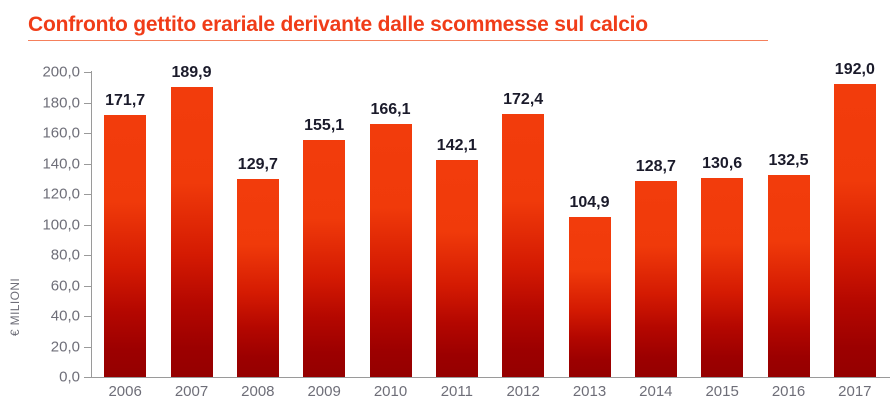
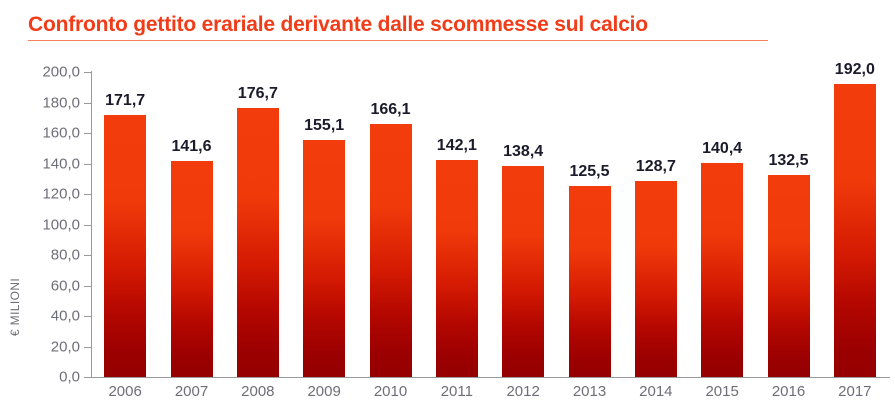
2007: 189,9 -> 141,6
2008: 129,7 -> 176,7
2012: 172,4 -> 138,4
2013: 104,9 -> 125,5
2015: 130,6 -> 140,4
